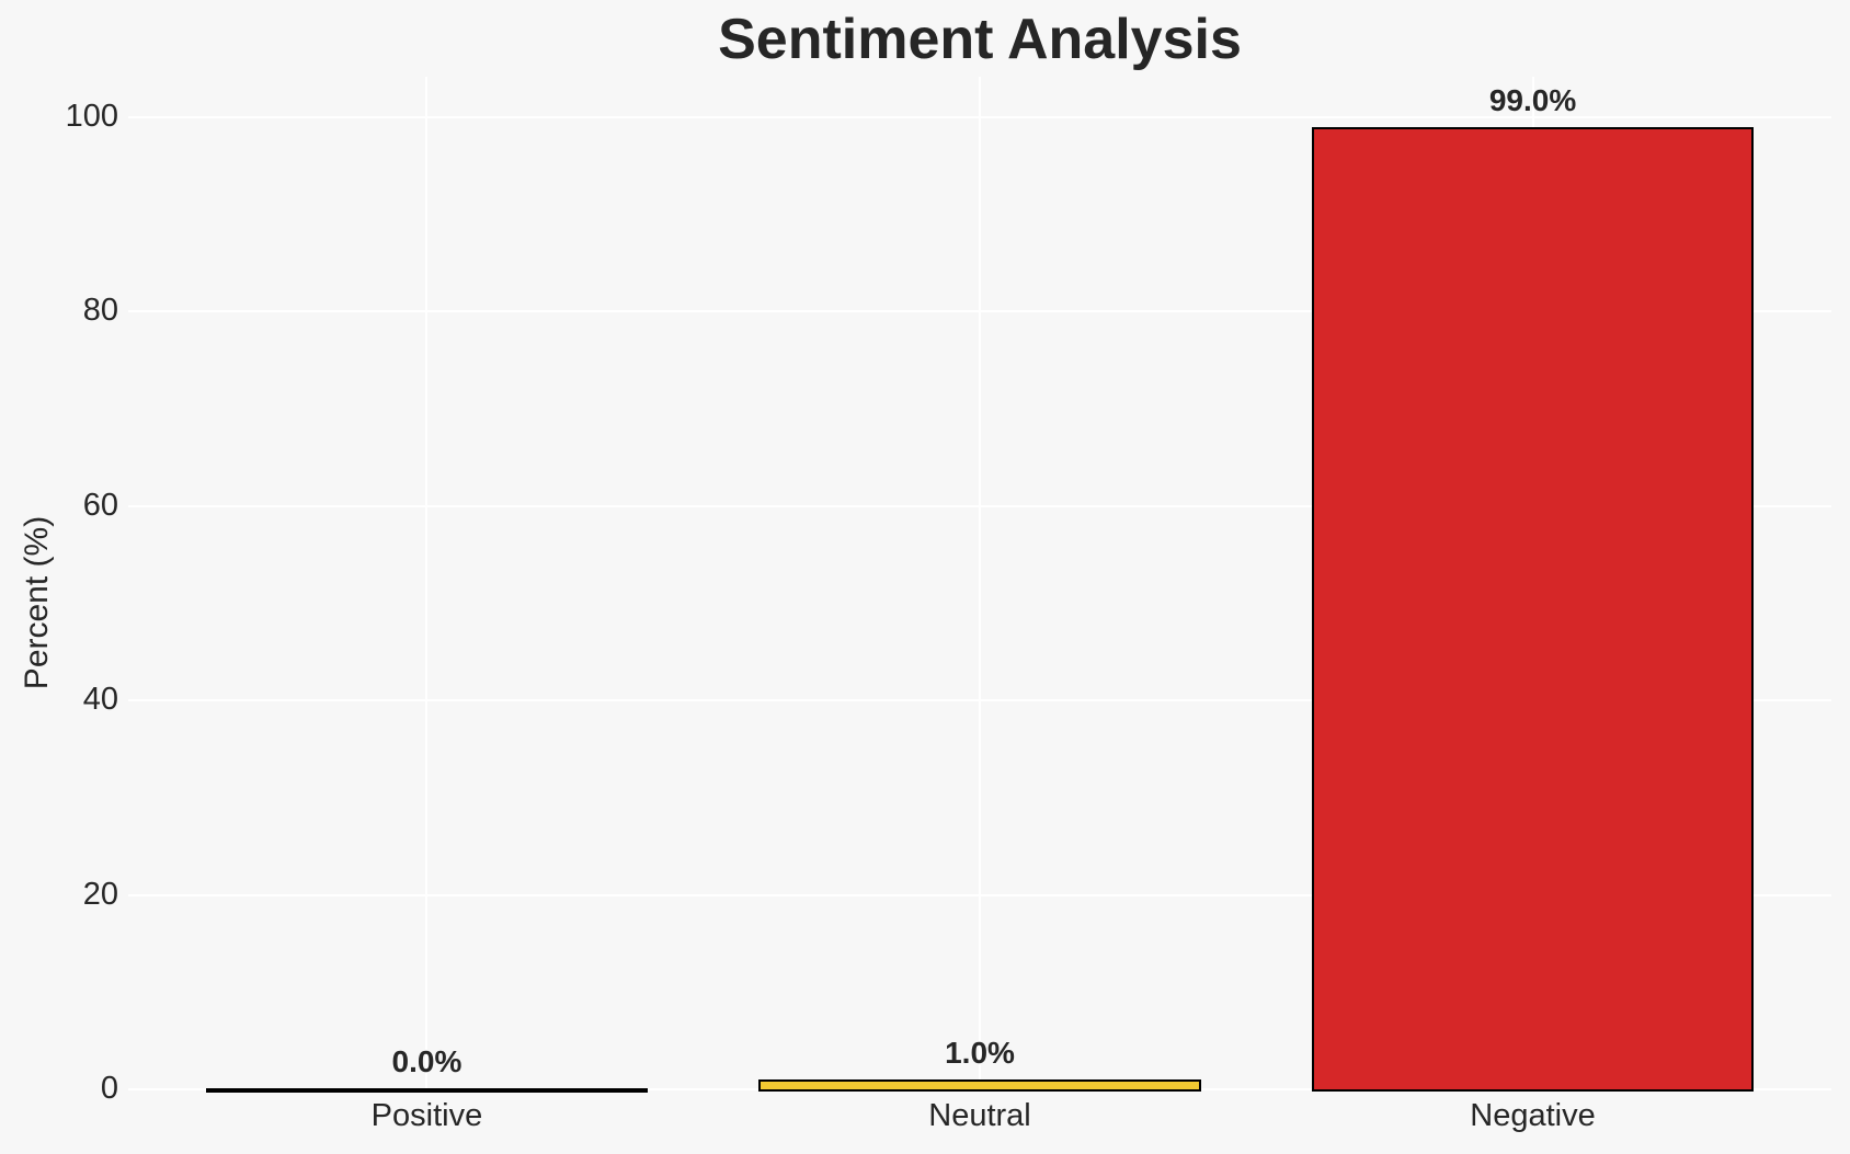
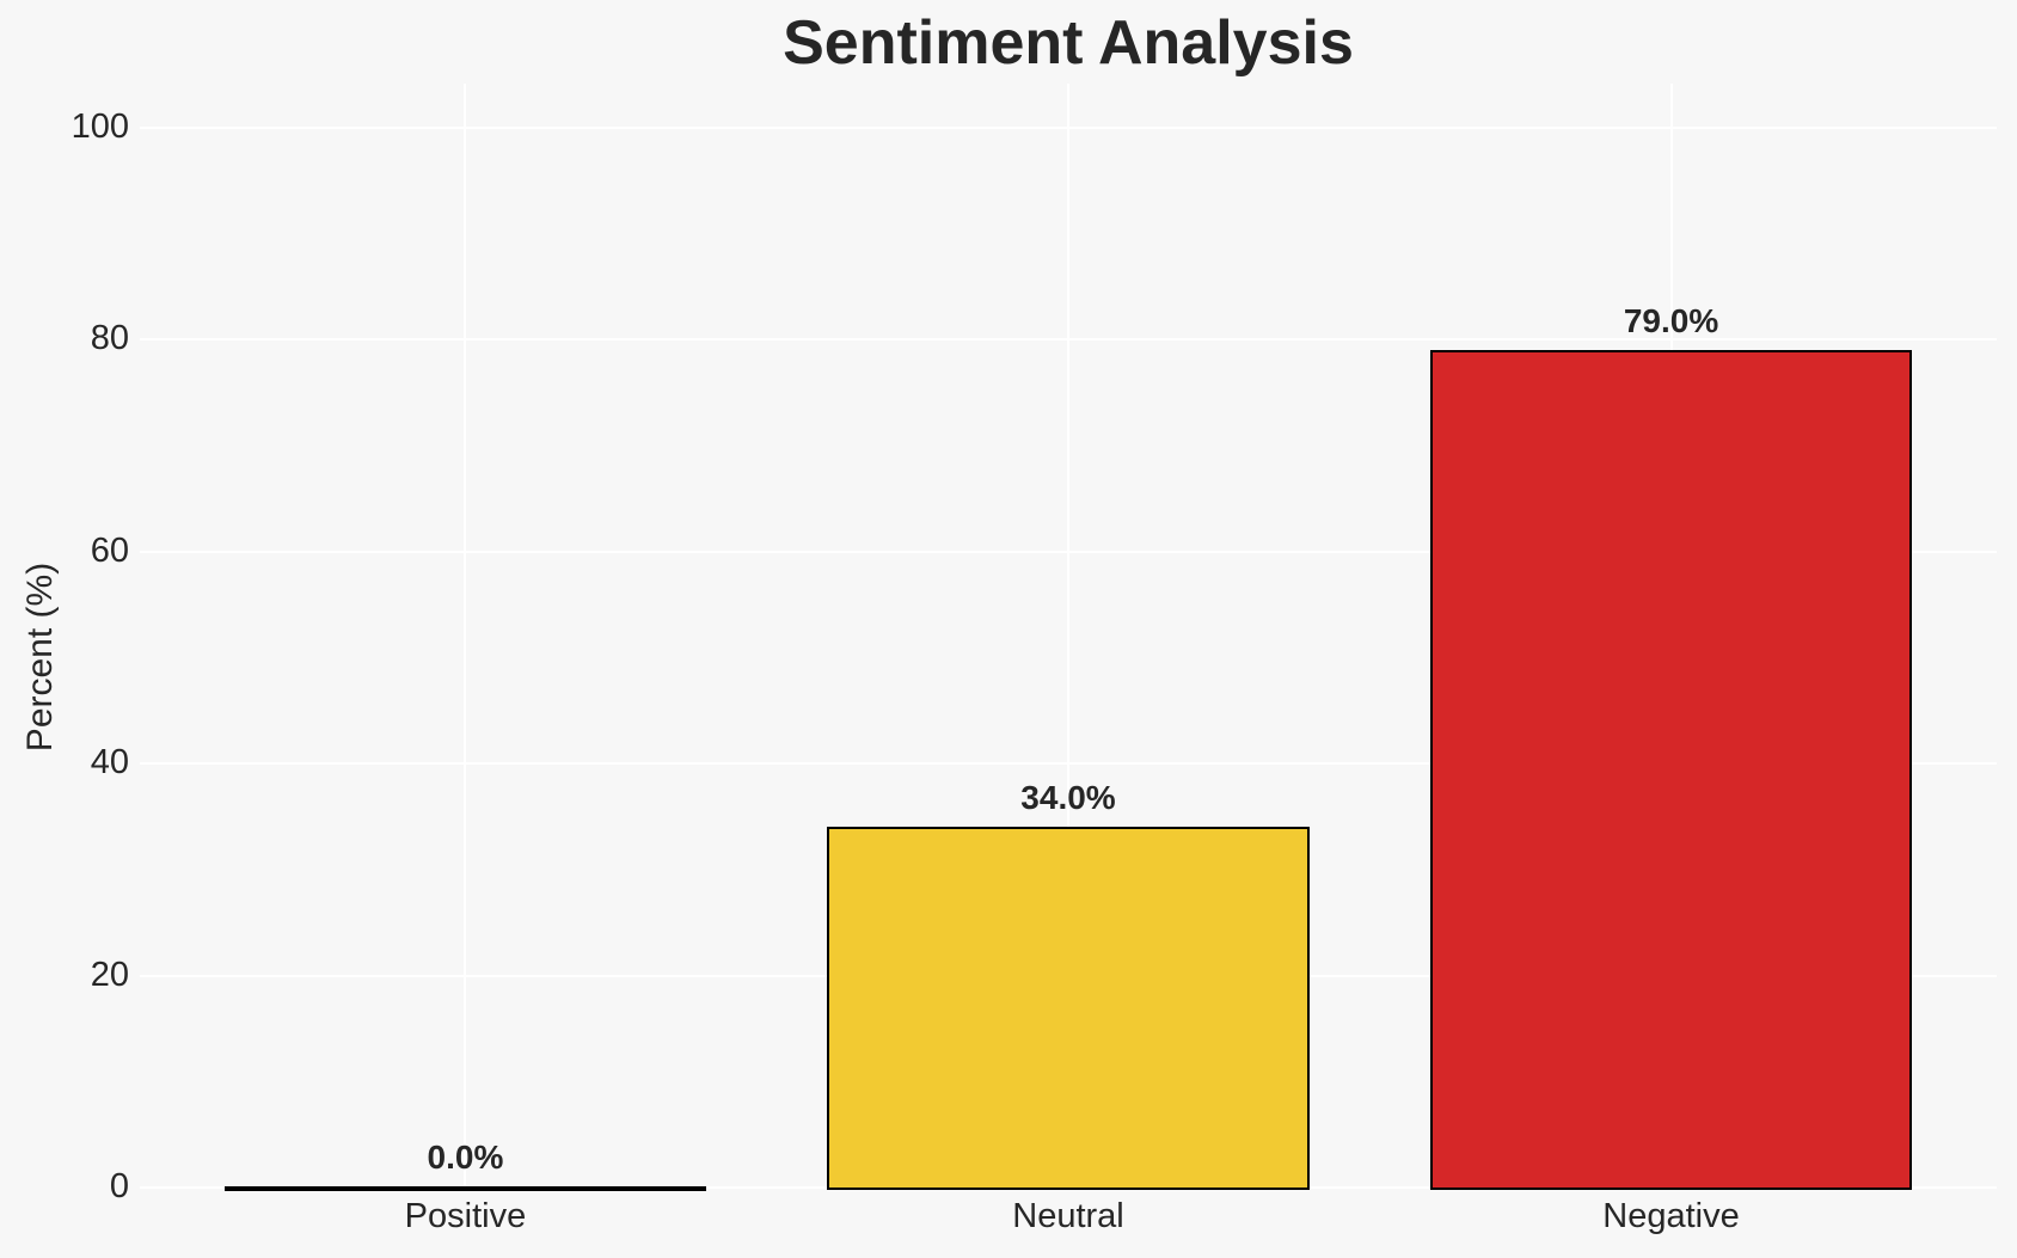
Neutral: 1.0% -> 34.0%
Negative: 99.0% -> 79.0%
